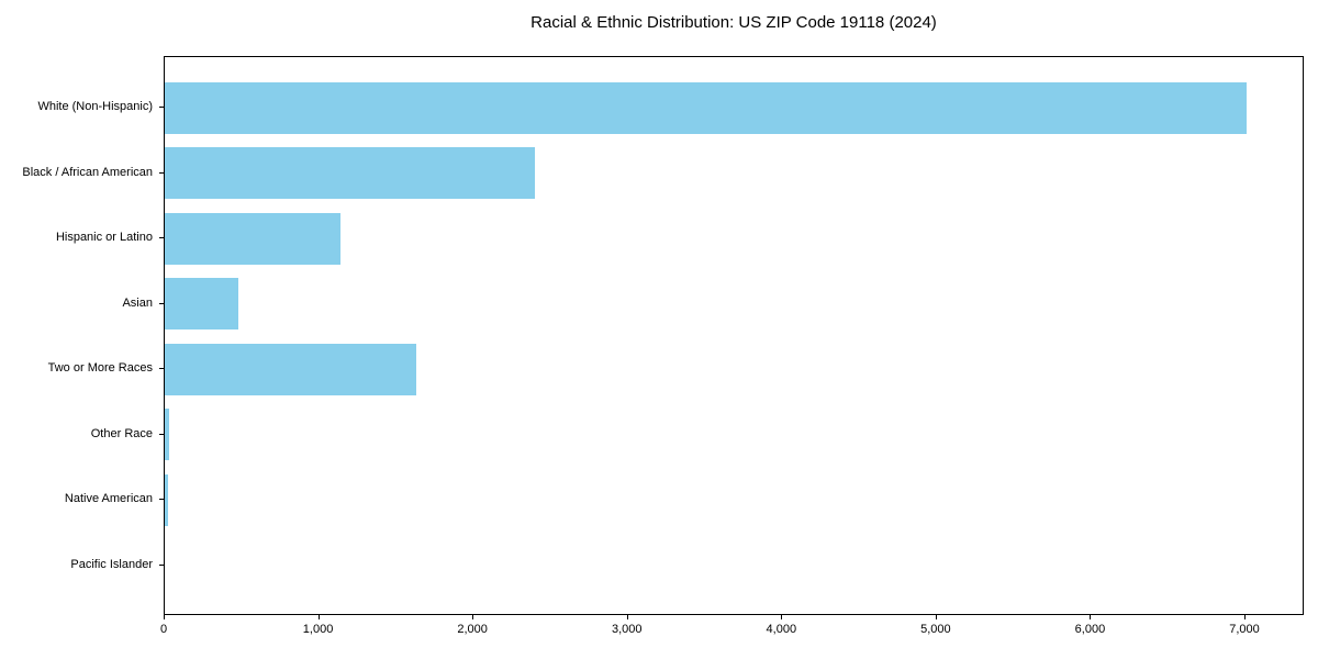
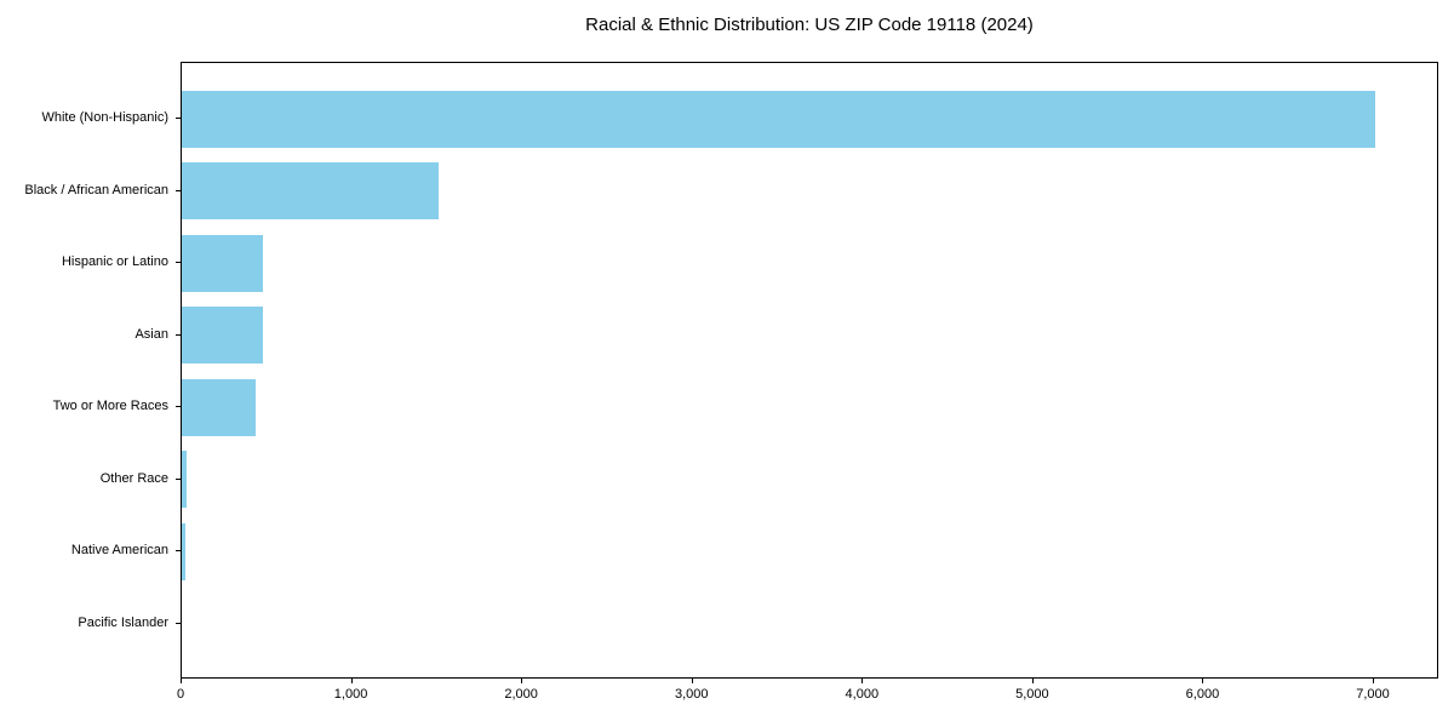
Black / African American: 2400 -> 1510
Hispanic or Latino: 1140 -> 480
Two or More Races: 1630 -> 440
